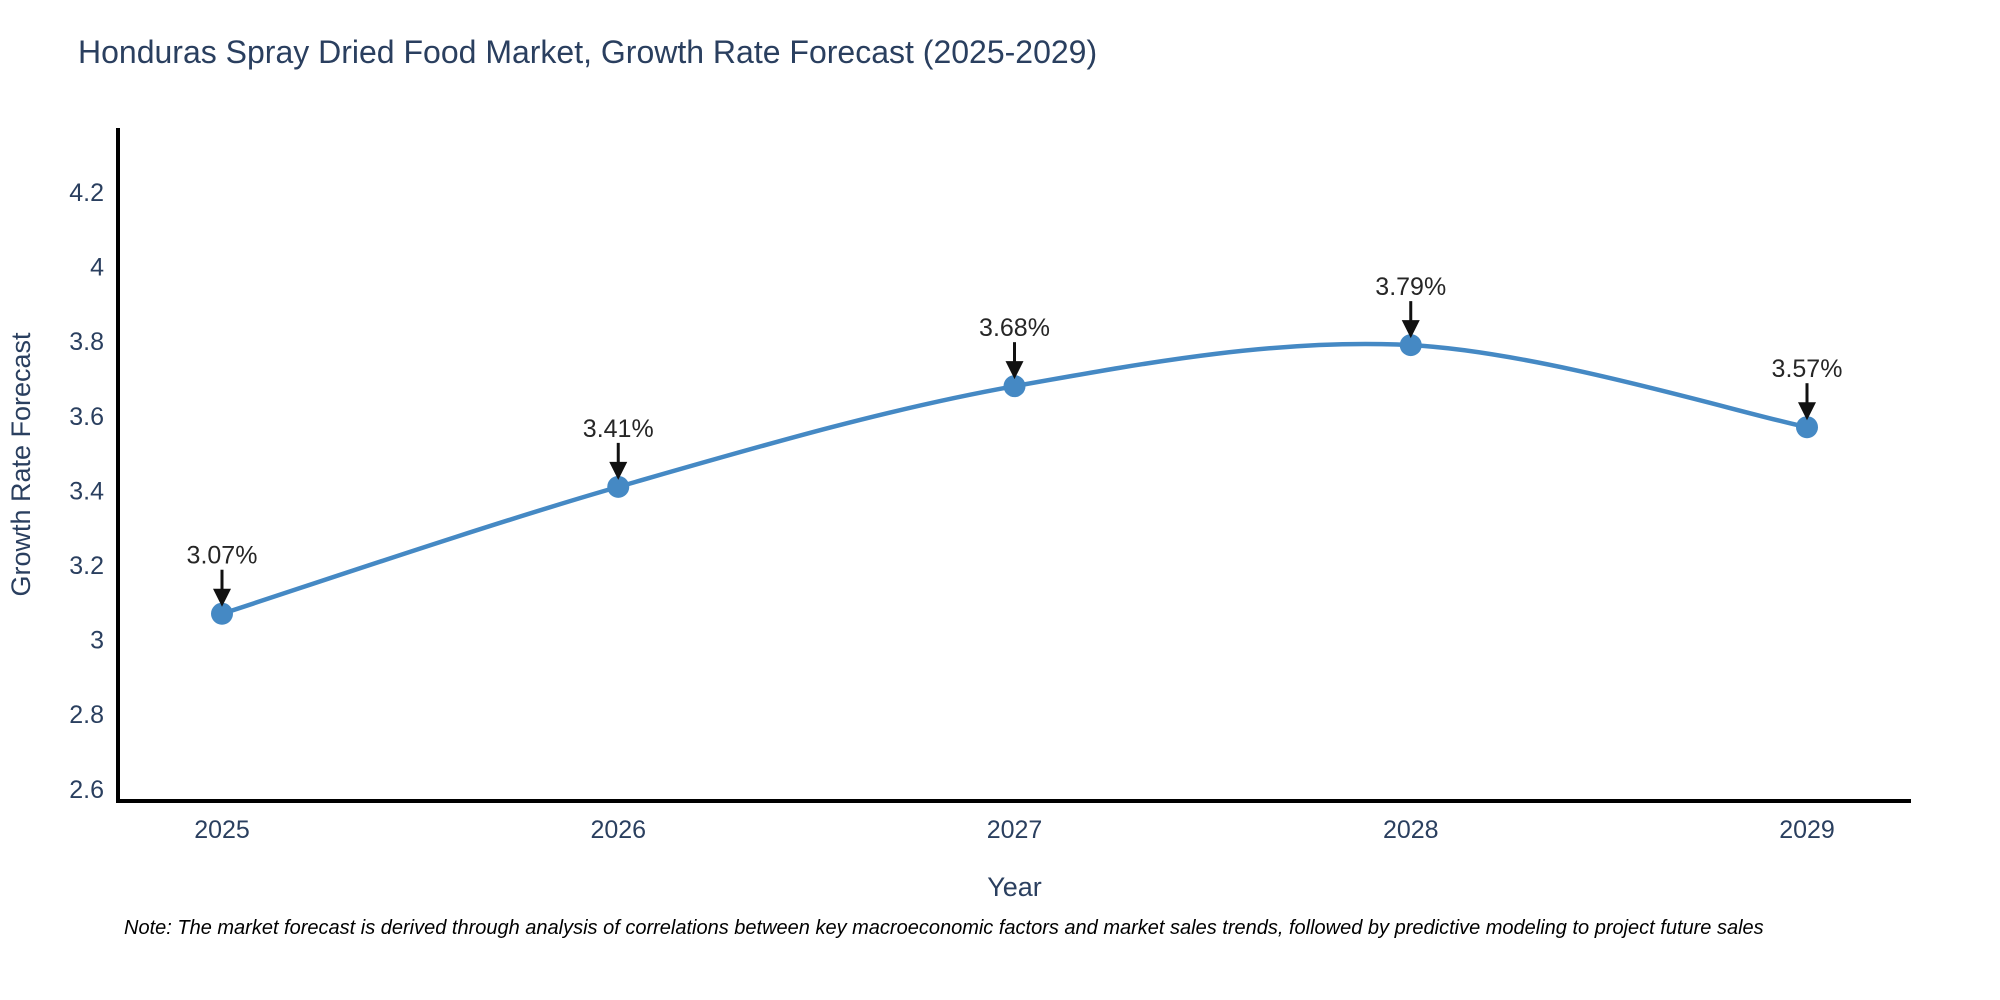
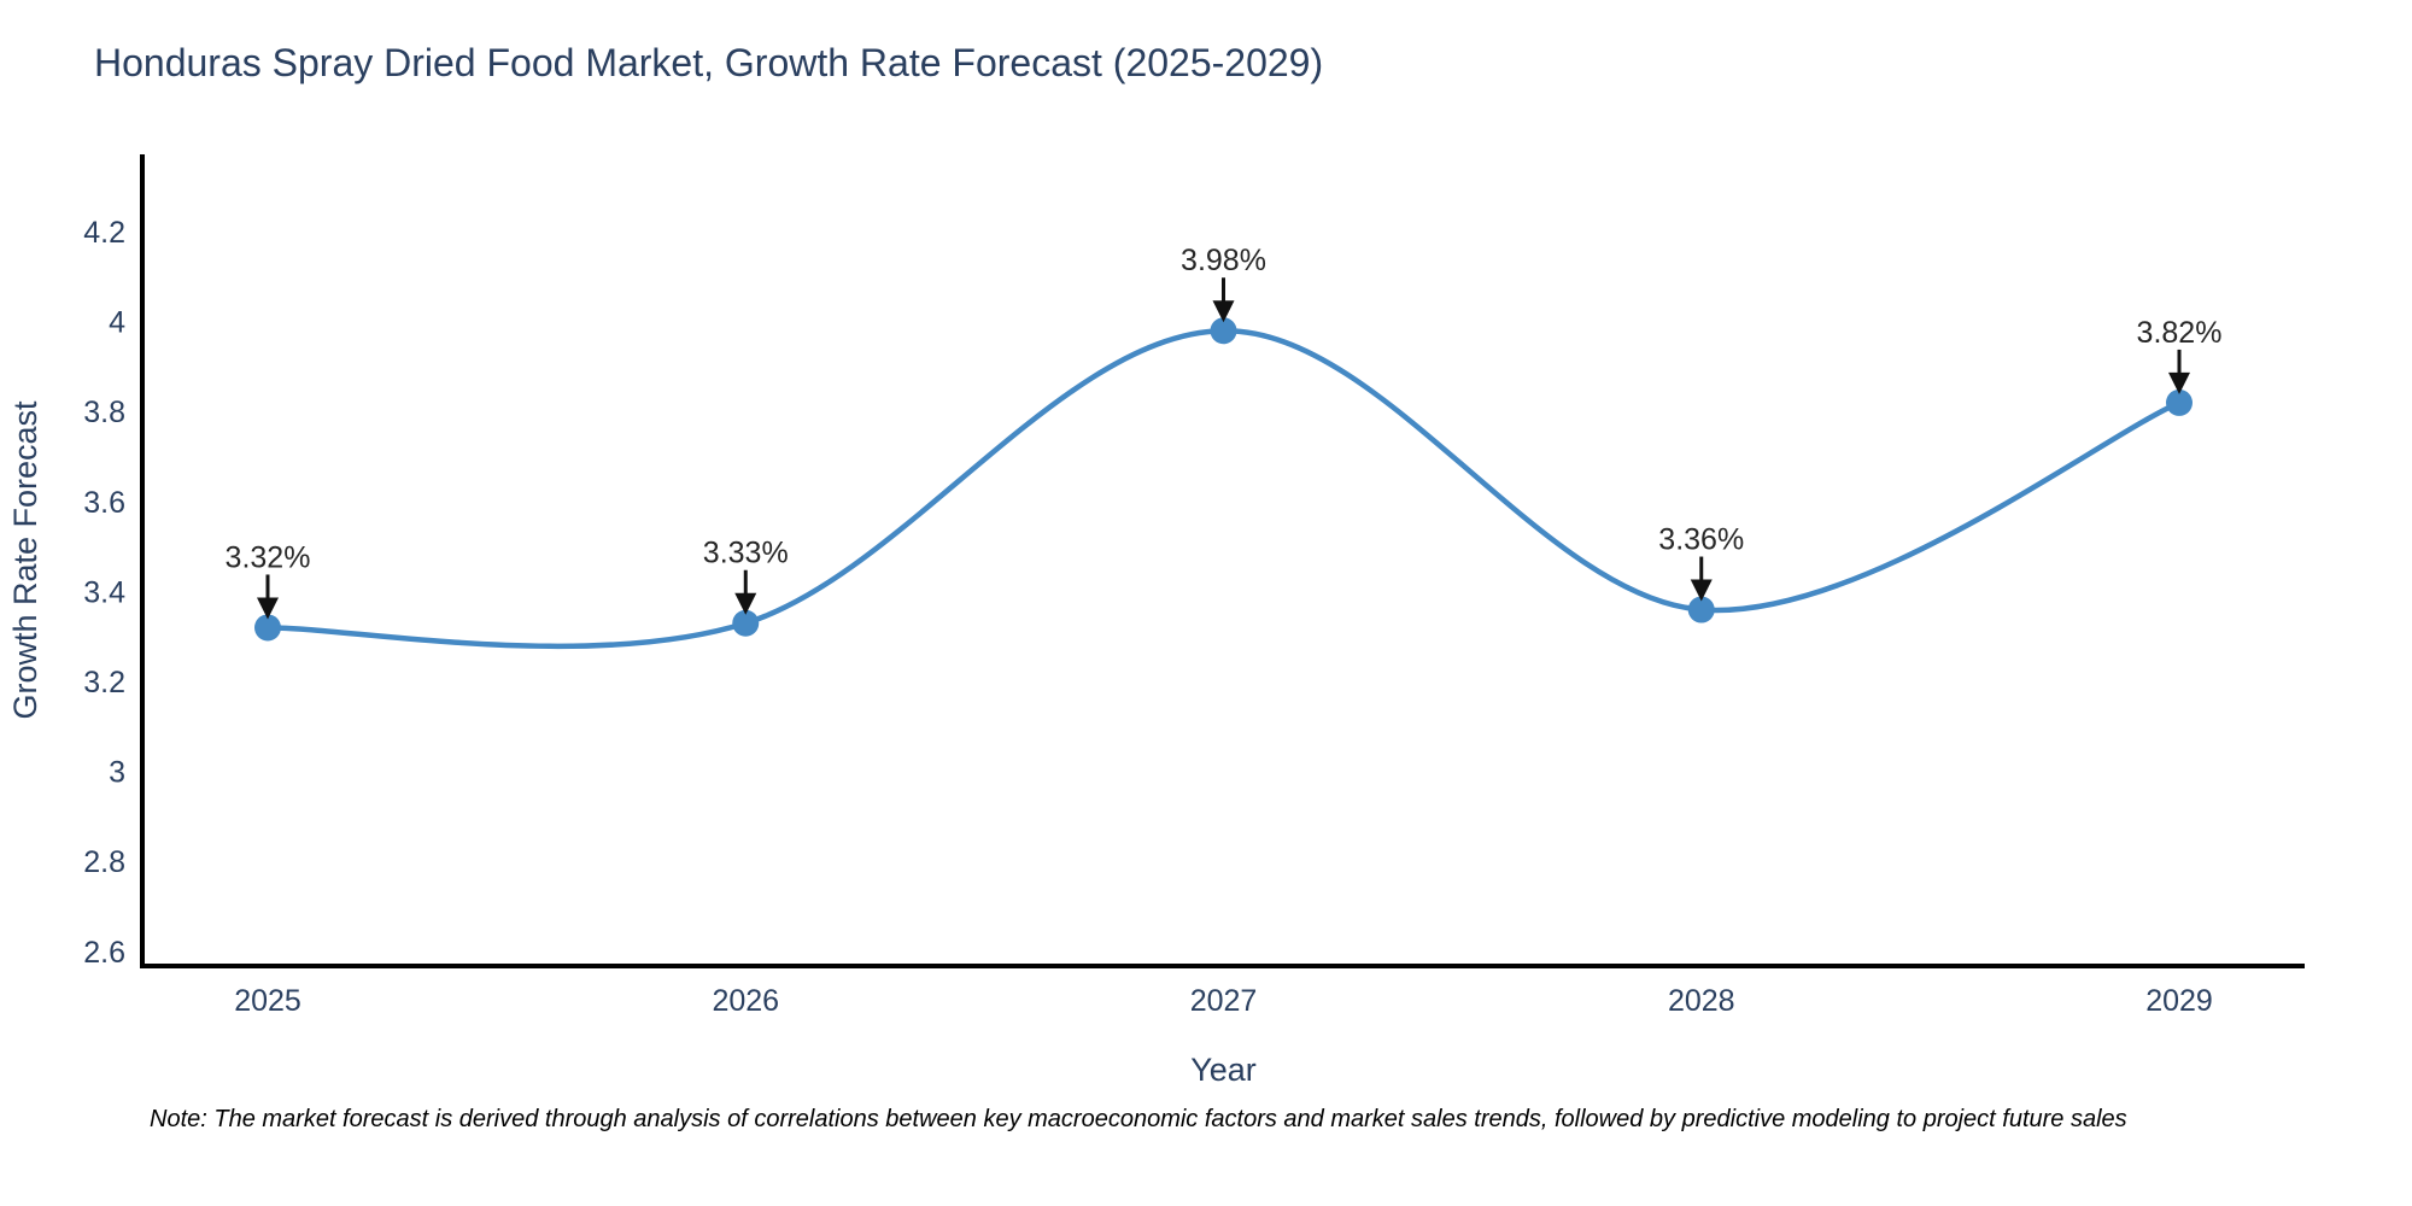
2025: 3.07% -> 3.32%
2026: 3.41% -> 3.33%
2027: 3.68% -> 3.98%
2028: 3.79% -> 3.36%
2029: 3.57% -> 3.82%
